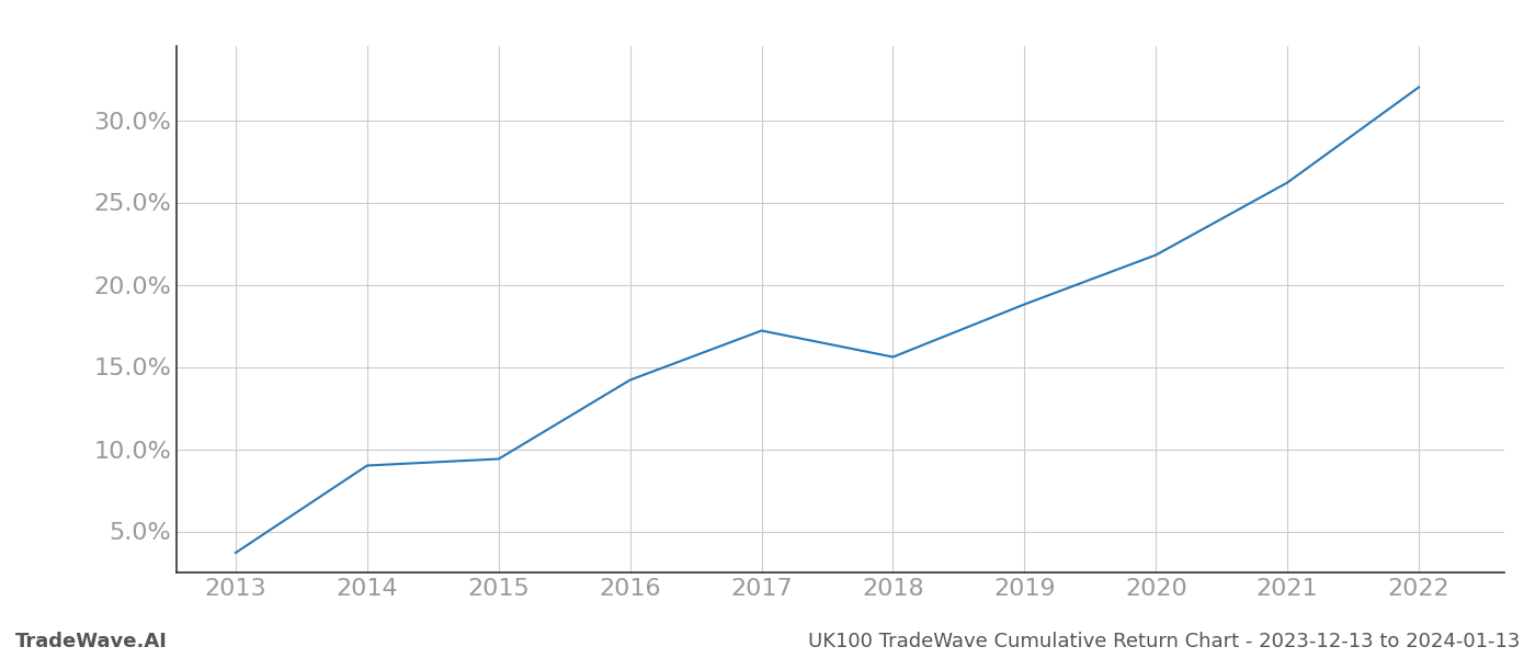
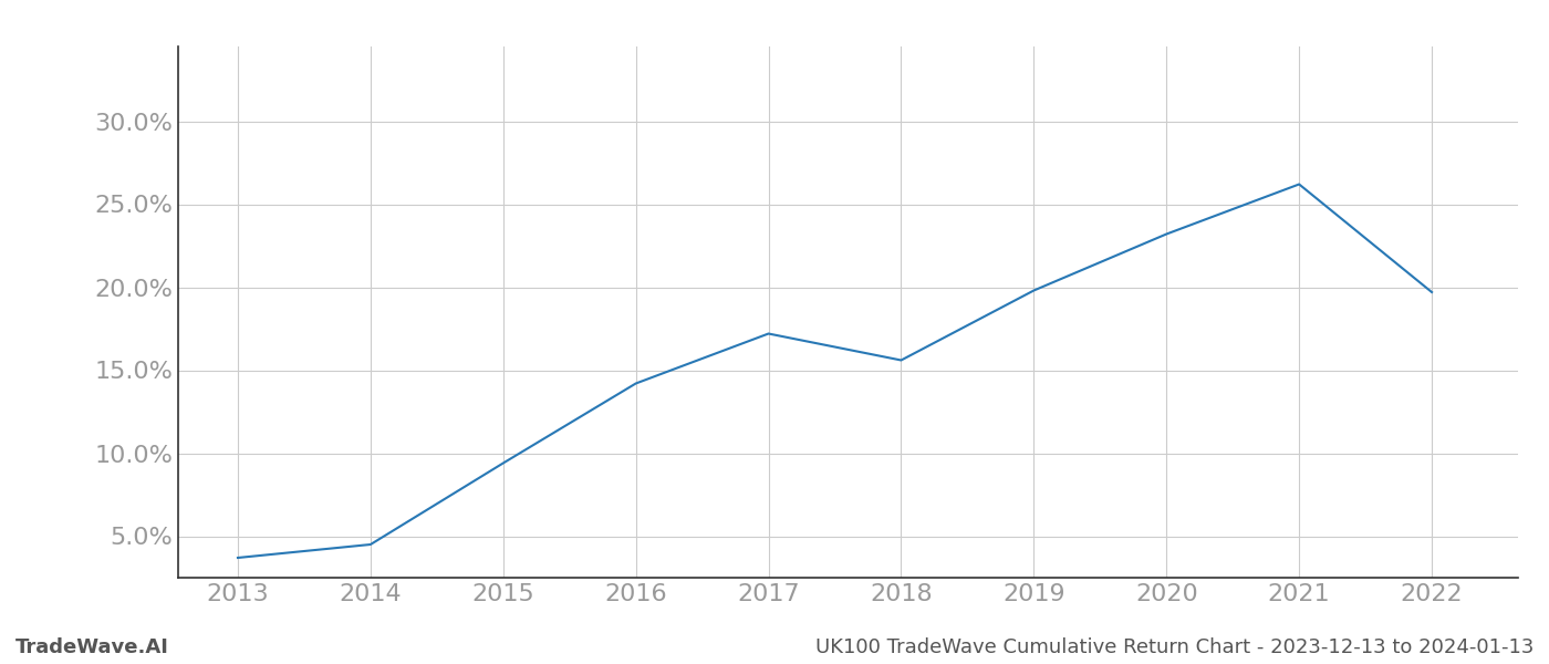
2014: 9.0% -> 4.5%
2019: 18.8% -> 19.8%
2020: 21.8% -> 23.2%
2022: 32.0% -> 19.7%
